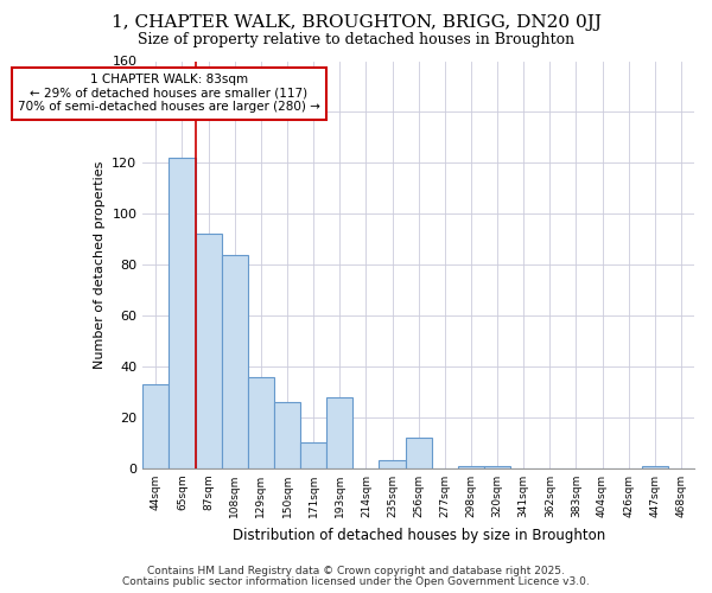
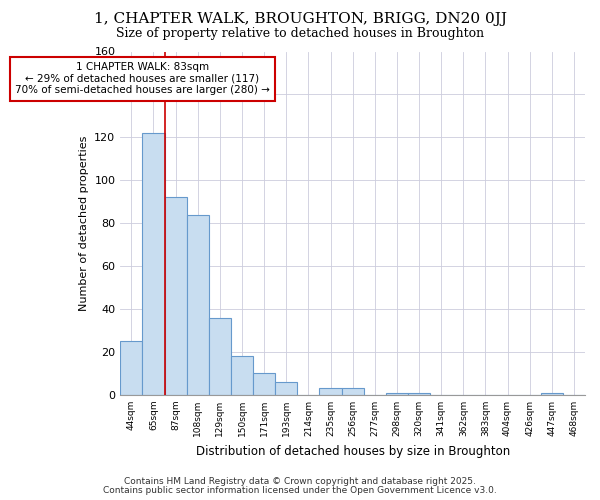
44sqm: 33 -> 25
150sqm: 26 -> 18
193sqm: 28 -> 6
256sqm: 12 -> 3
